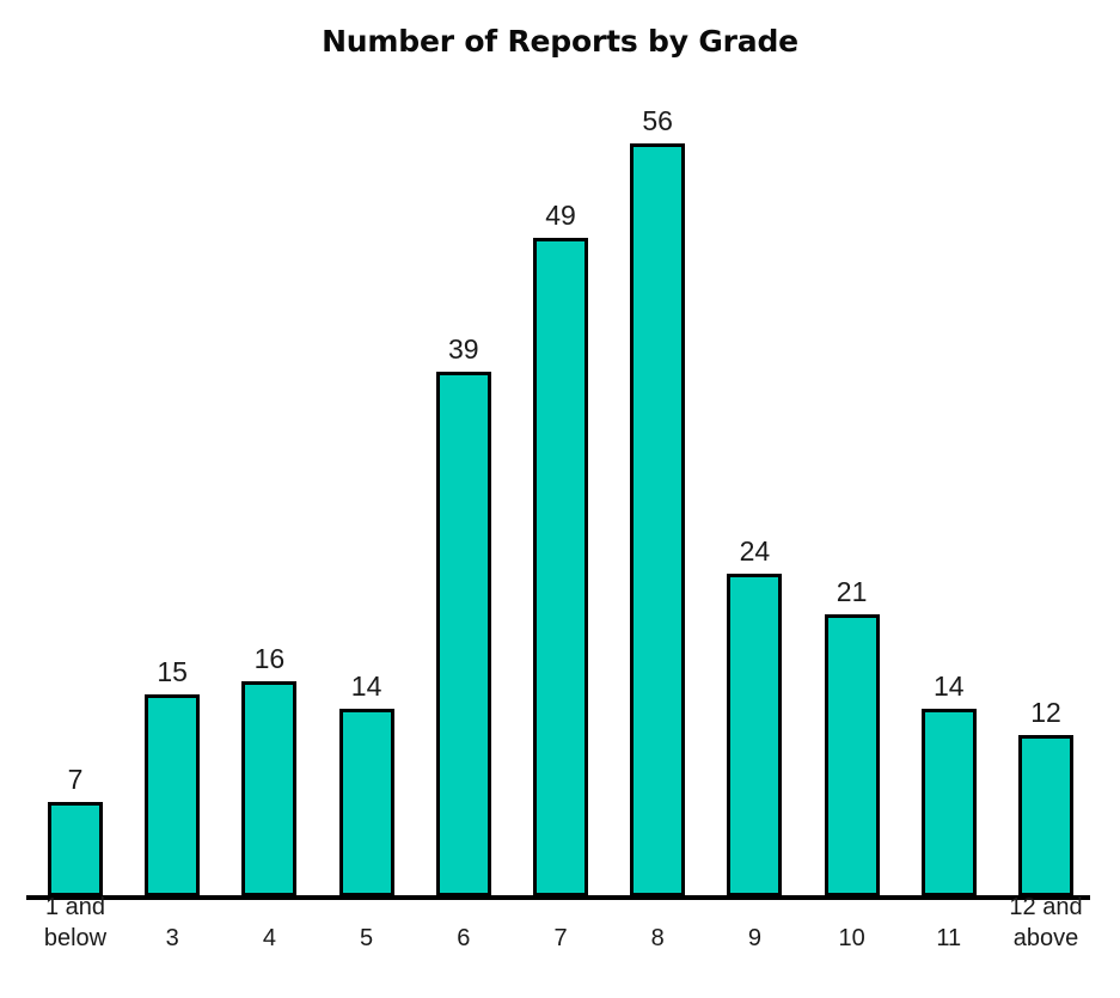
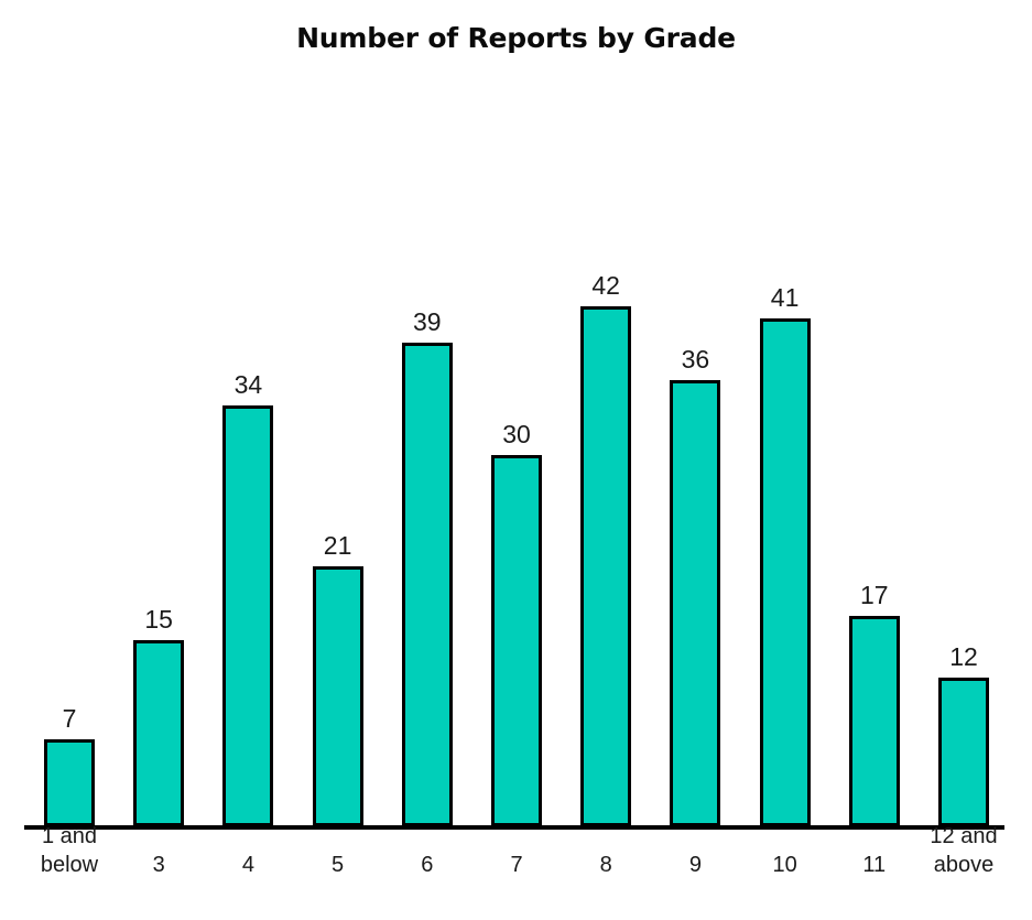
4: 16 -> 34
5: 14 -> 21
7: 49 -> 30
8: 56 -> 42
9: 24 -> 36
10: 21 -> 41
11: 14 -> 17
